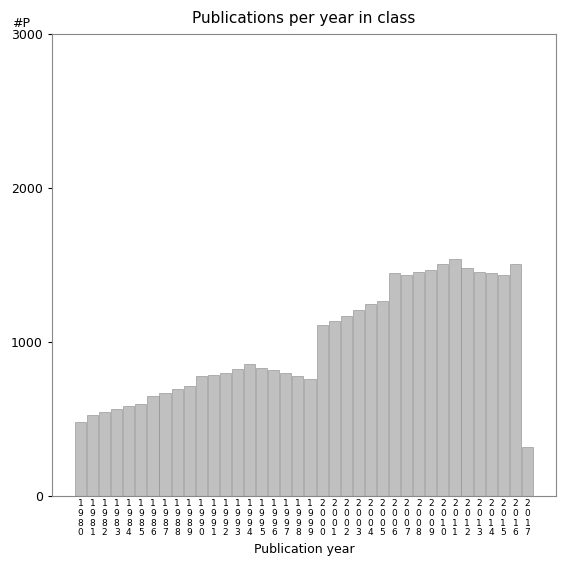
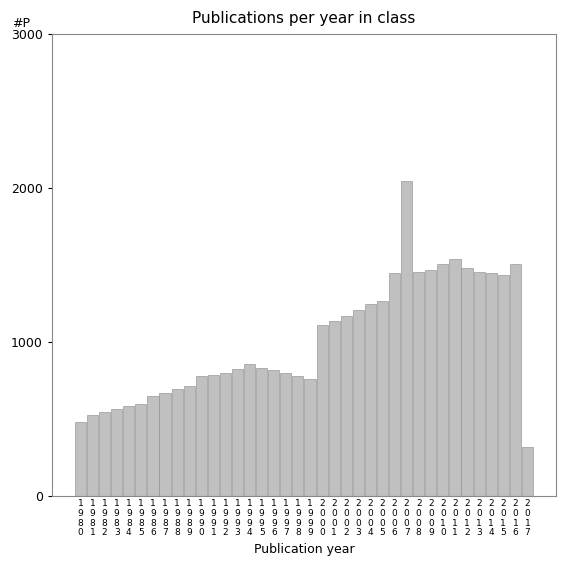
2 0 0 7: 1440 -> 2050
